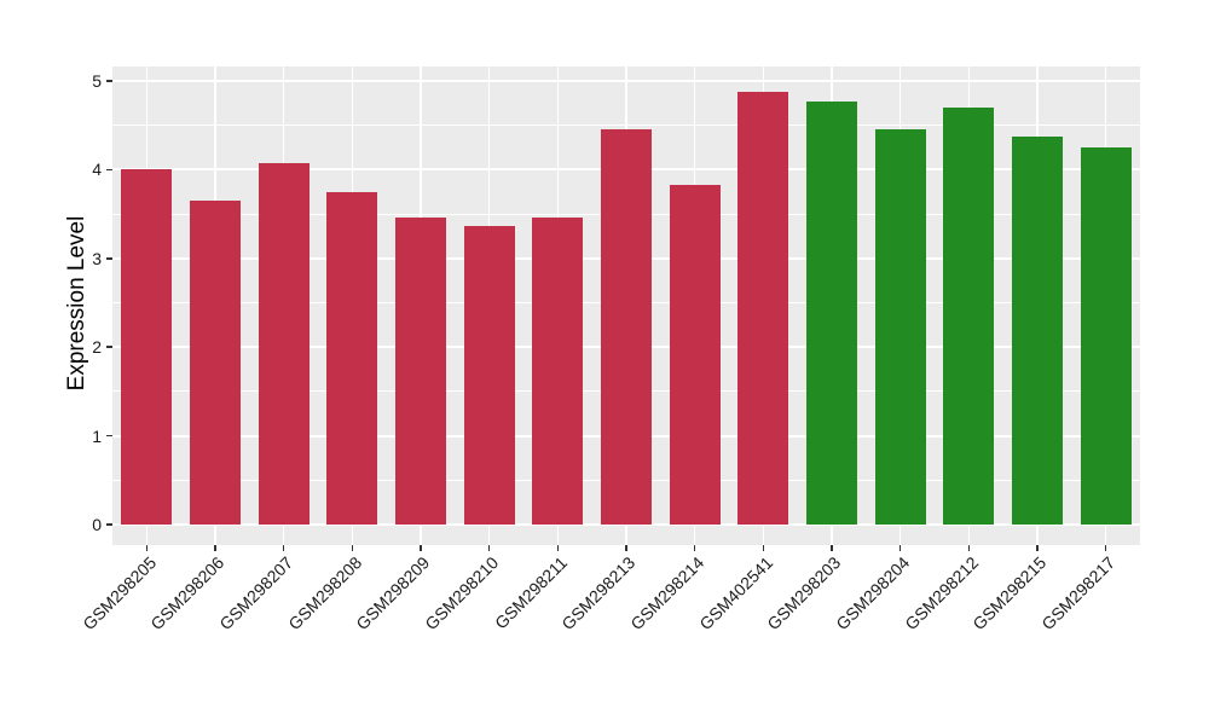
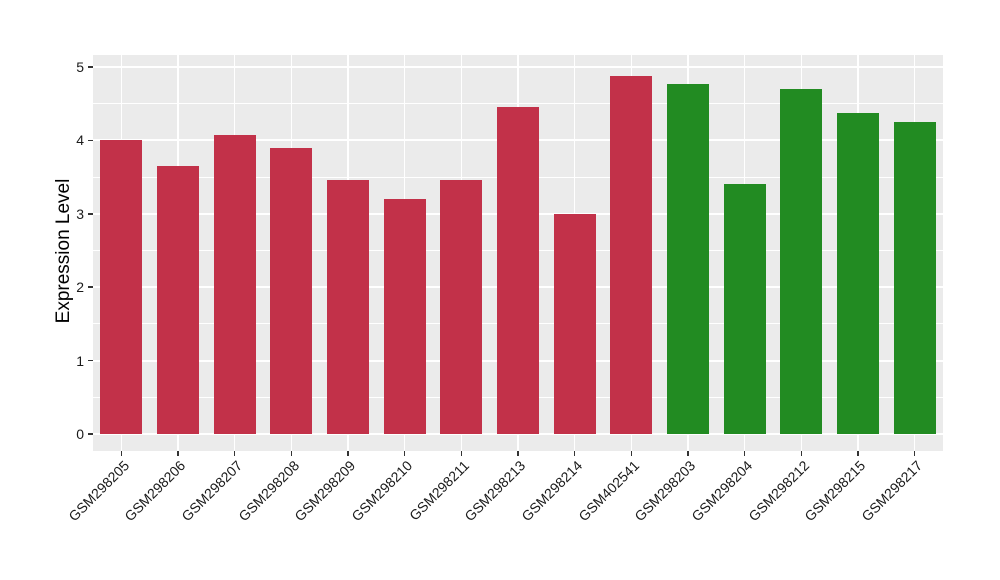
GSM298208: 3.8 -> 3.9
GSM298210: 3.4 -> 3.2
GSM298214: 3.8 -> 3.0
GSM298204: 4.5 -> 3.4
